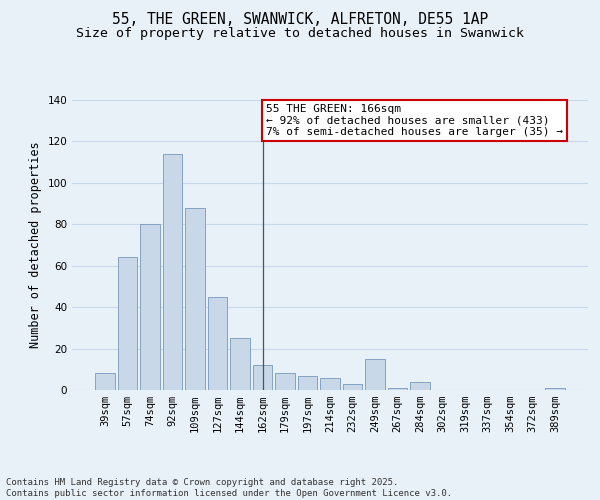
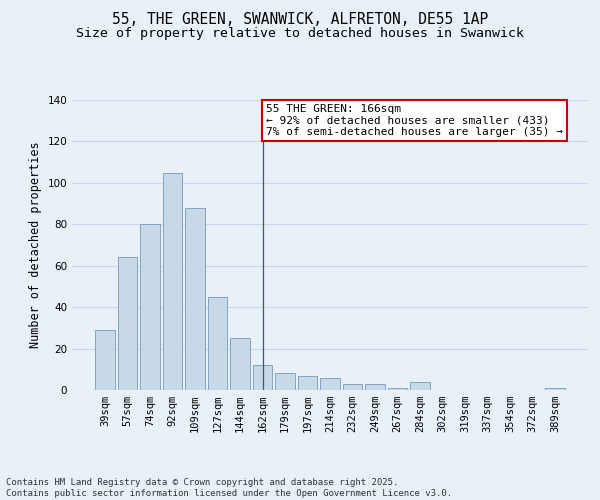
39sqm: 8 -> 29
92sqm: 114 -> 105
249sqm: 15 -> 3
